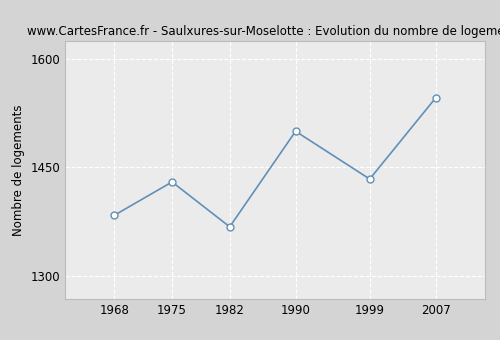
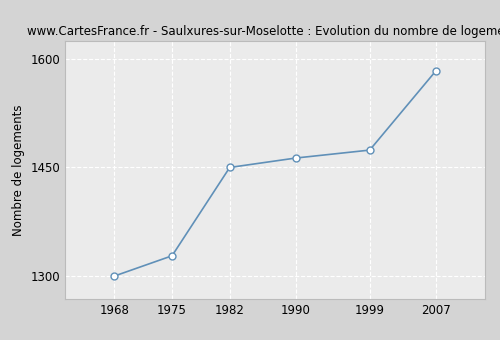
1968: 1384 -> 1300
1975: 1430 -> 1328
1982: 1368 -> 1450
1990: 1500 -> 1463
1999: 1434 -> 1474
2007: 1546 -> 1583
